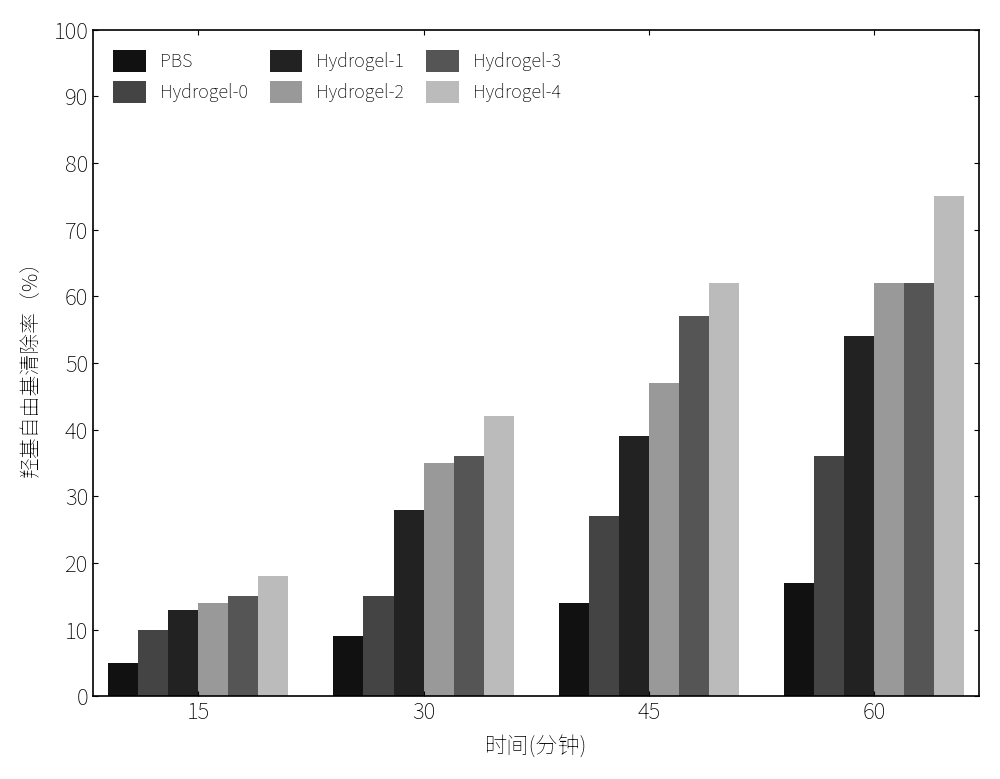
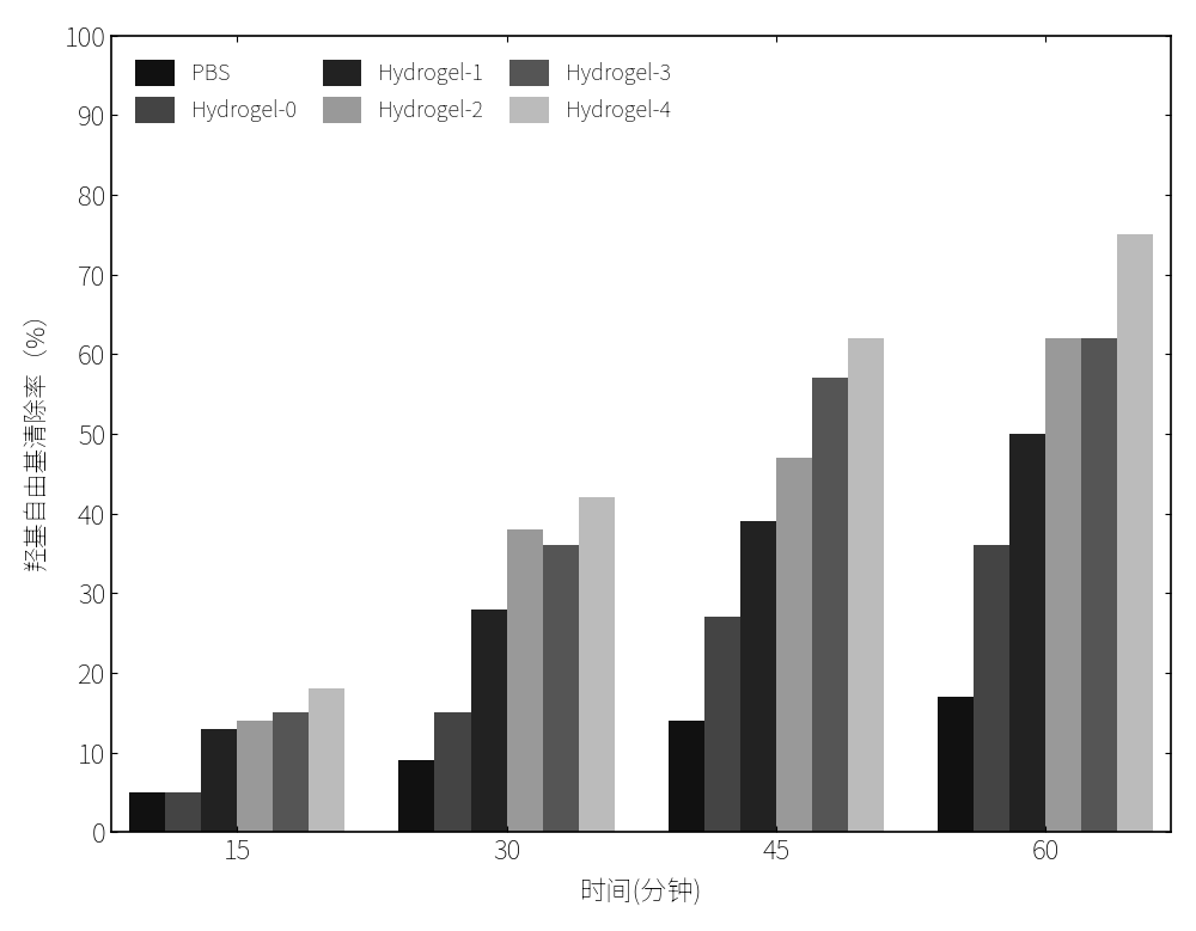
Hydrogel-0/15: 10 -> 5
Hydrogel-2/30: 35 -> 38
Hydrogel-1/60: 54 -> 50
